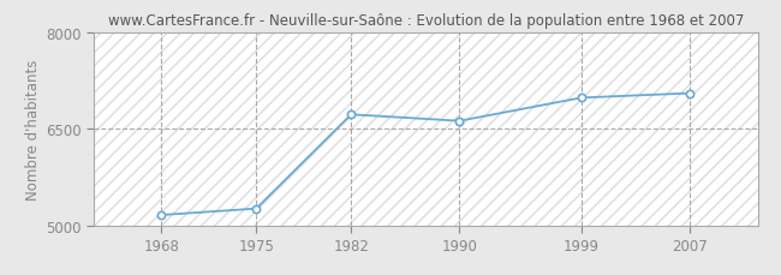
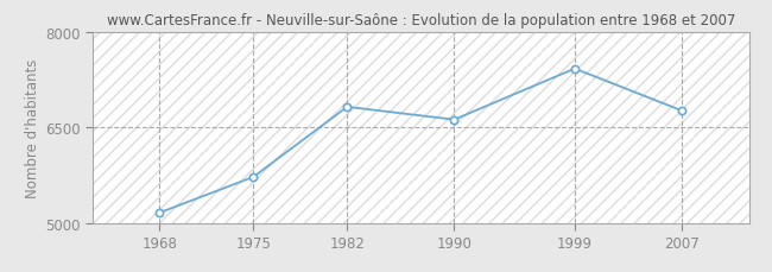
1975: 5260 -> 5720
1982: 6720 -> 6820
1999: 6980 -> 7420
2007: 7050 -> 6760
